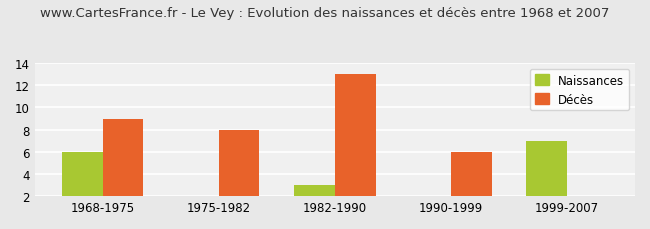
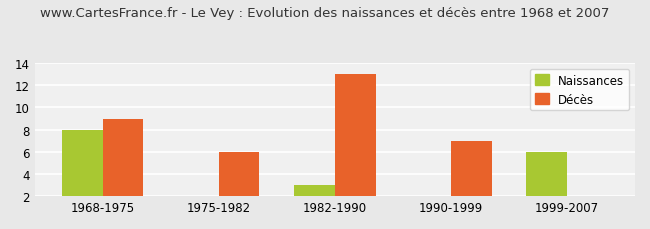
Naissances/1968-1975: 6 -> 8
Décès/1975-1982: 8 -> 6
Décès/1990-1999: 6 -> 7
Naissances/1999-2007: 7 -> 6
